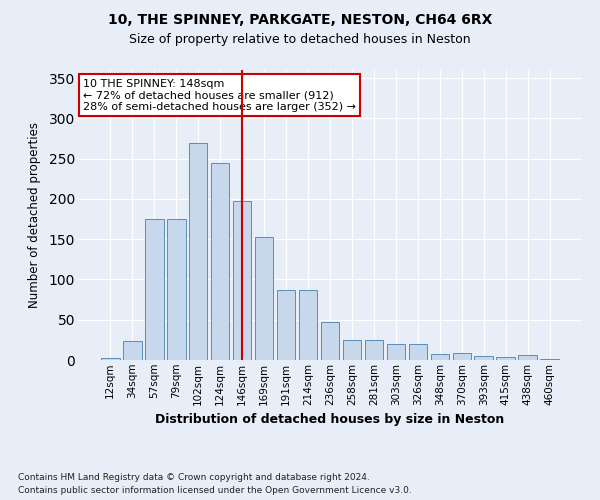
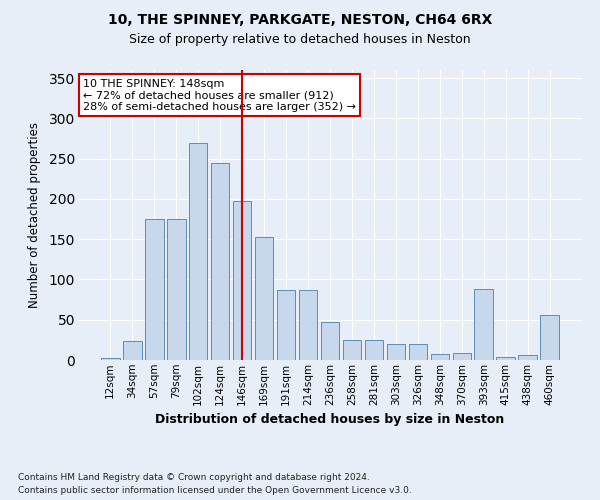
393sqm: 5 -> 88
460sqm: 1 -> 56
